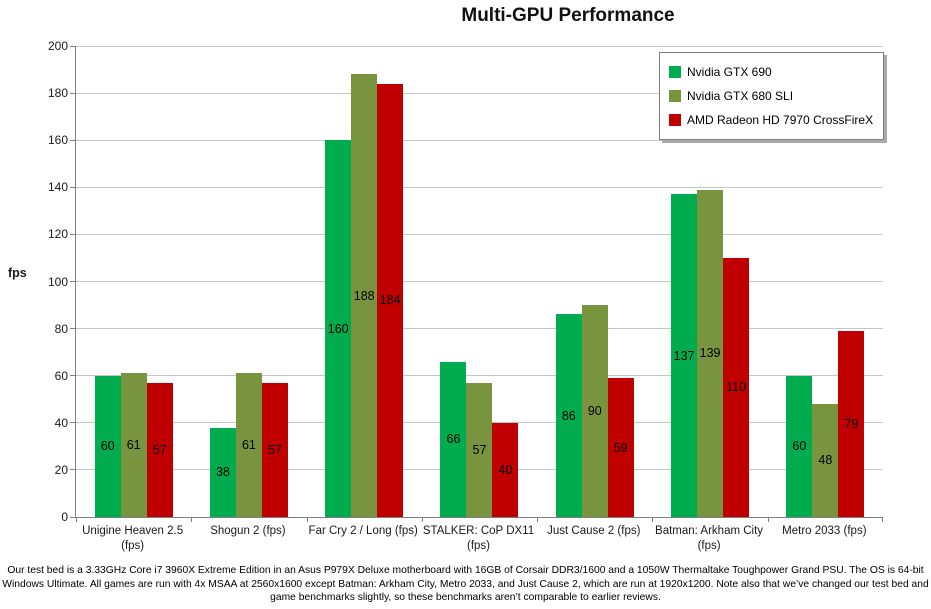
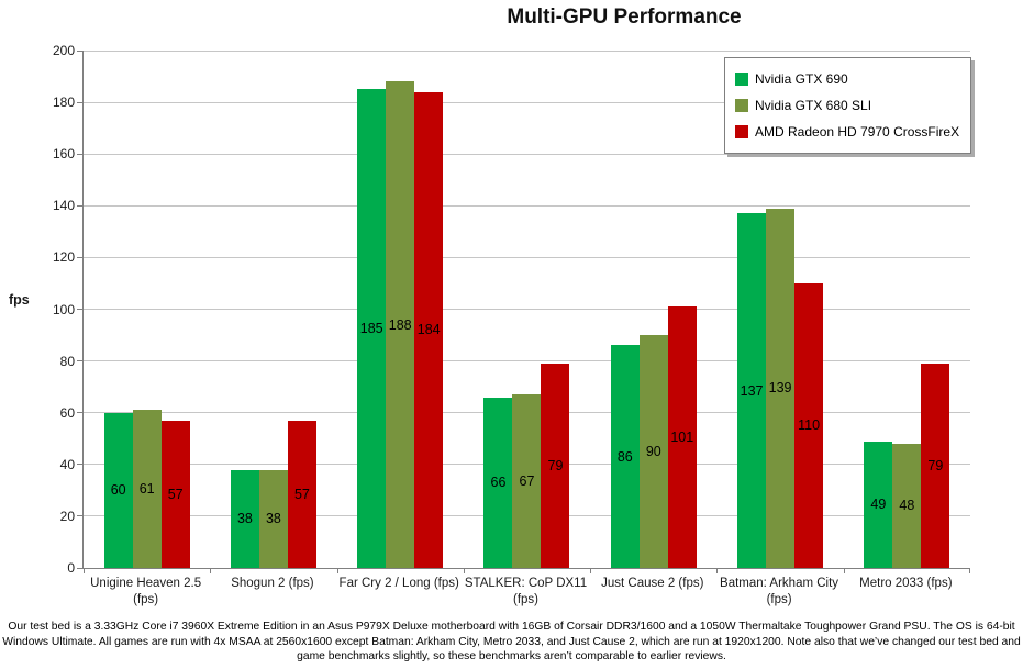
Nvidia GTX 680 SLI/Shogun 2 (fps): 61 -> 38
Nvidia GTX 690/Far Cry 2 / Long (fps): 160 -> 185
Nvidia GTX 680 SLI/STALKER: CoP DX11 (fps): 57 -> 67
AMD Radeon HD 7970 CrossFireX/STALKER: CoP DX11 (fps): 40 -> 79
AMD Radeon HD 7970 CrossFireX/Just Cause 2 (fps): 59 -> 101
Nvidia GTX 690/Metro 2033 (fps): 60 -> 49
